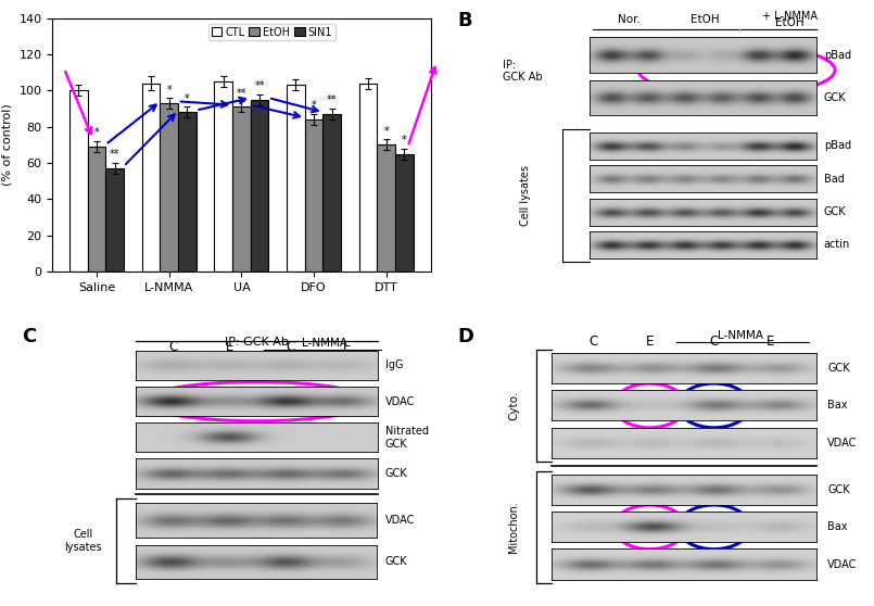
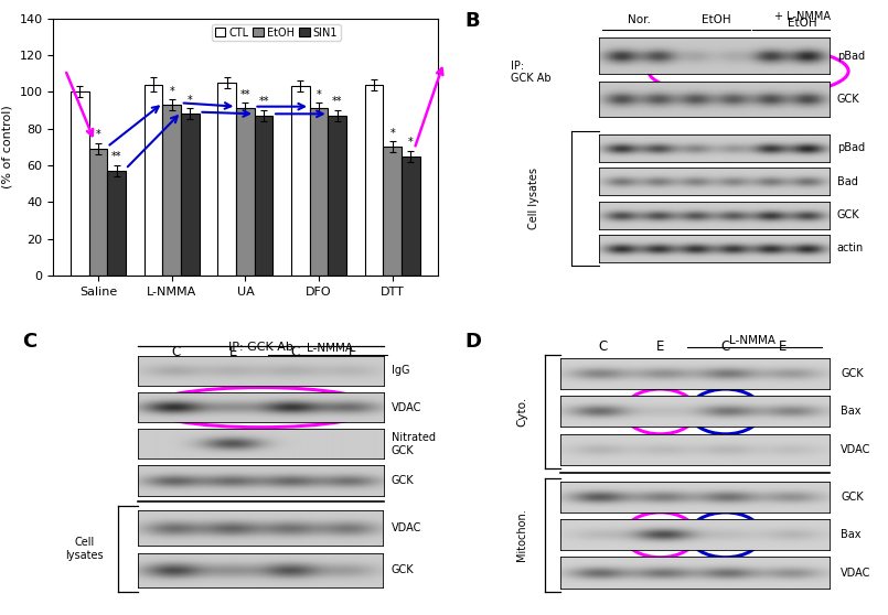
SIN1/UA: 95 -> 87
EtOH/DFO: 84 -> 91
